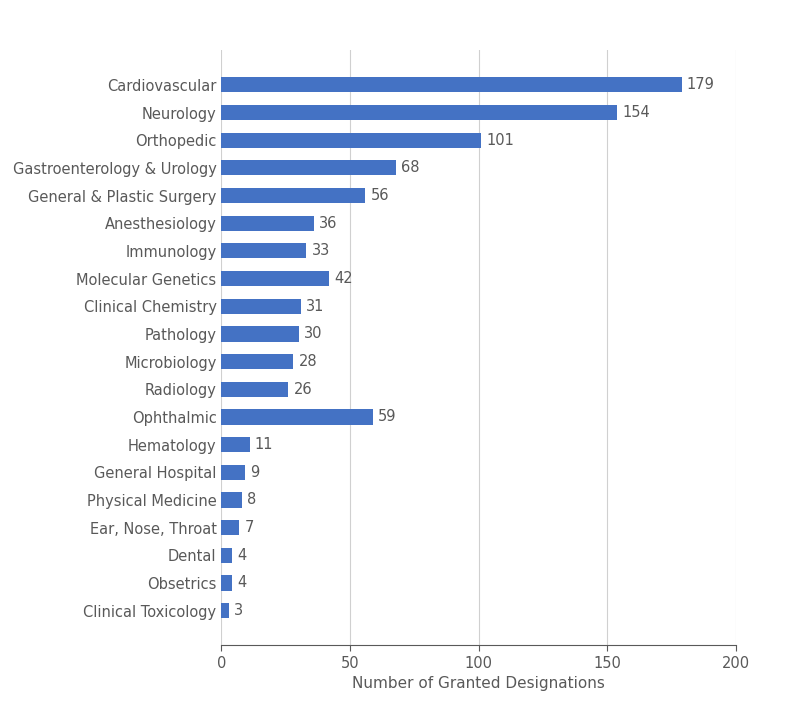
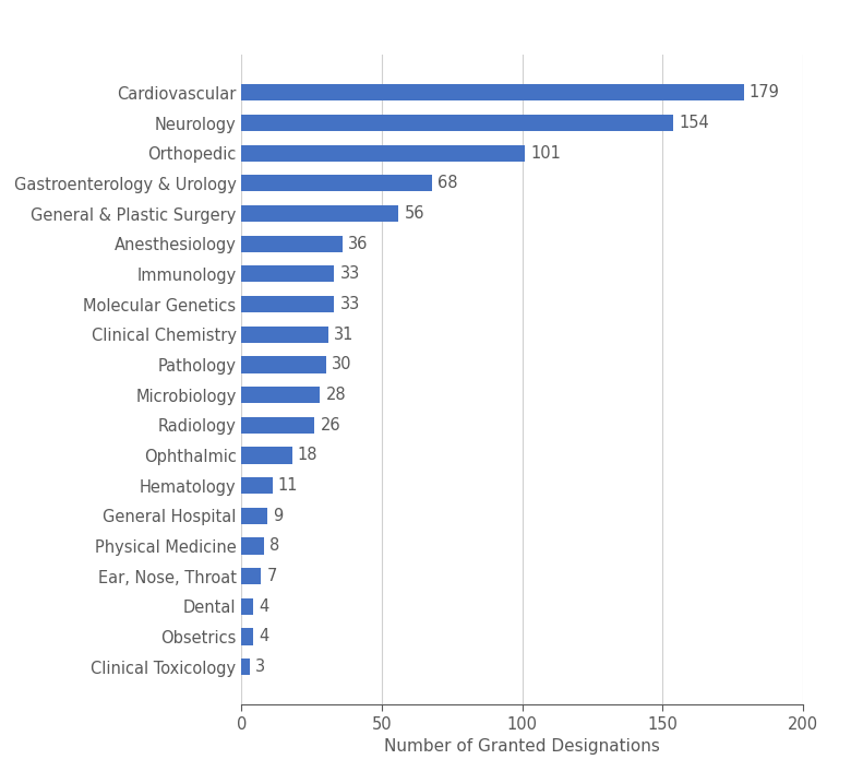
Molecular Genetics: 42 -> 33
Ophthalmic: 59 -> 18
